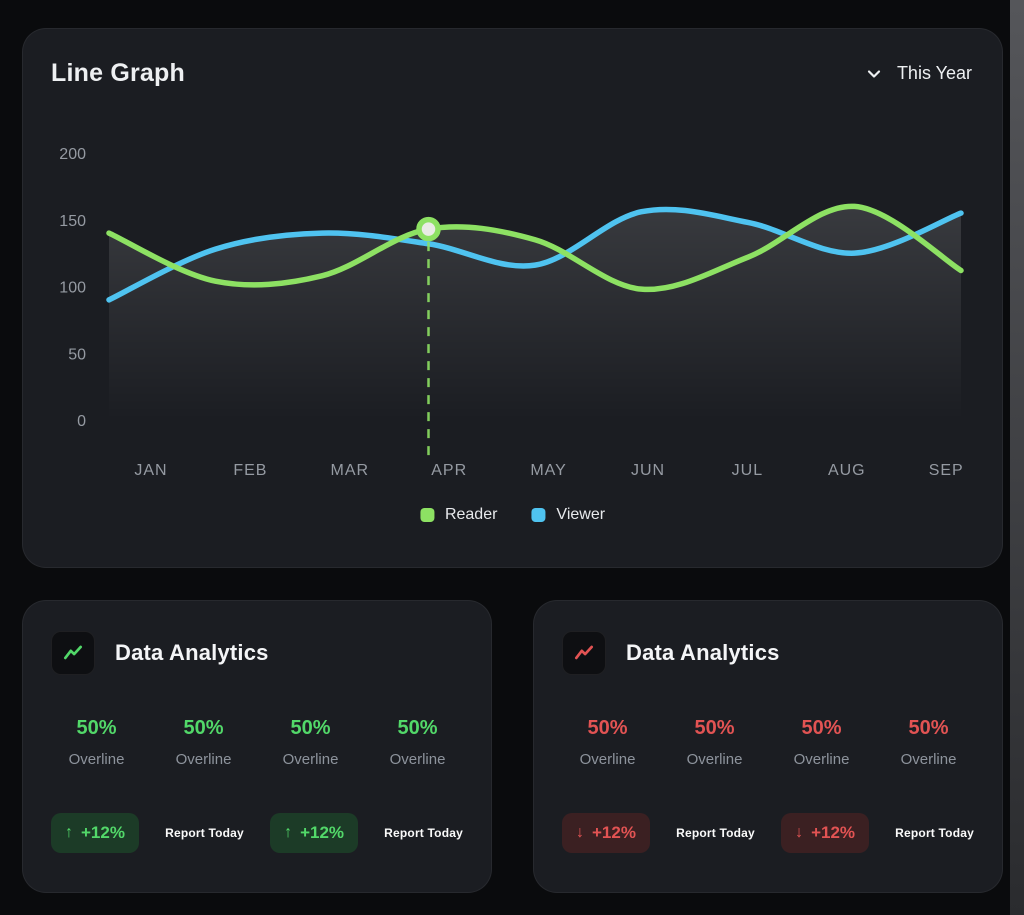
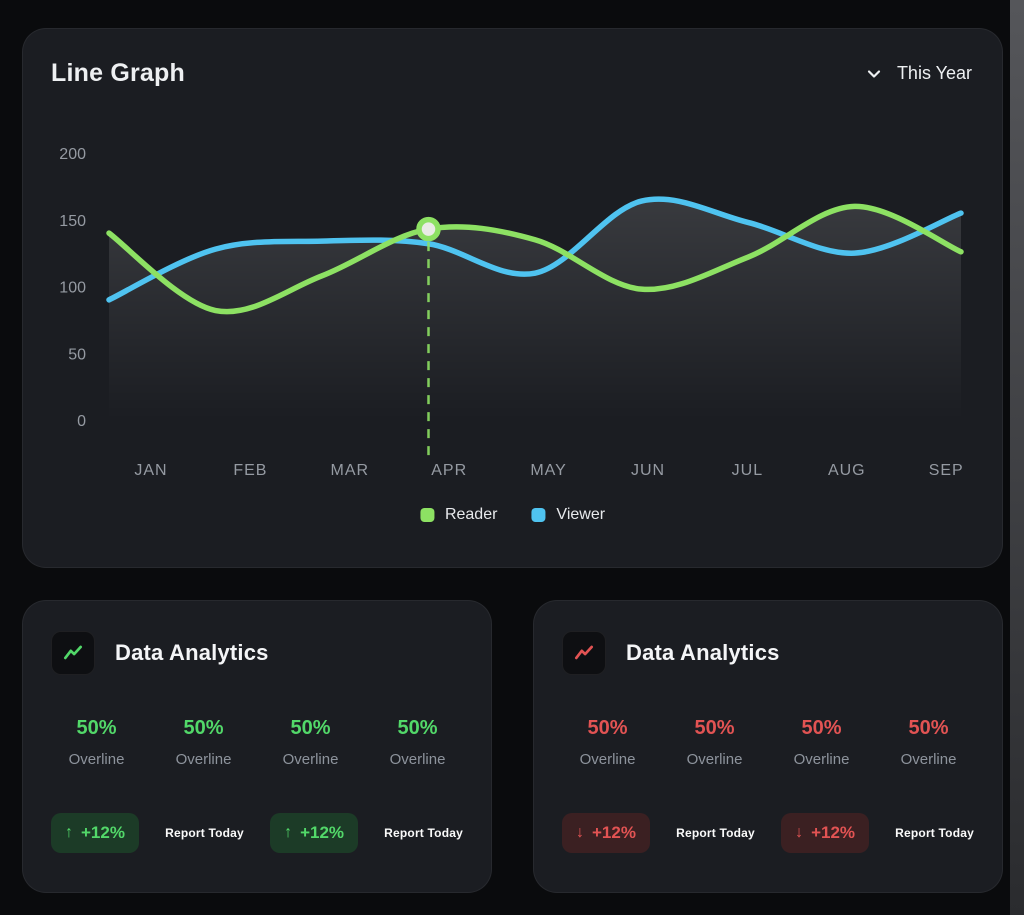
Reader/FEB: 104 -> 82
Viewer/MAR: 140 -> 134
Viewer/MAY: 116 -> 110
Viewer/JUN: 156 -> 164
Reader/SEP: 112 -> 126
